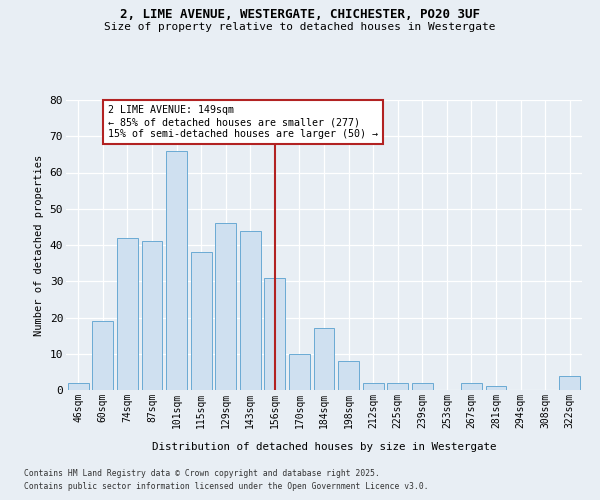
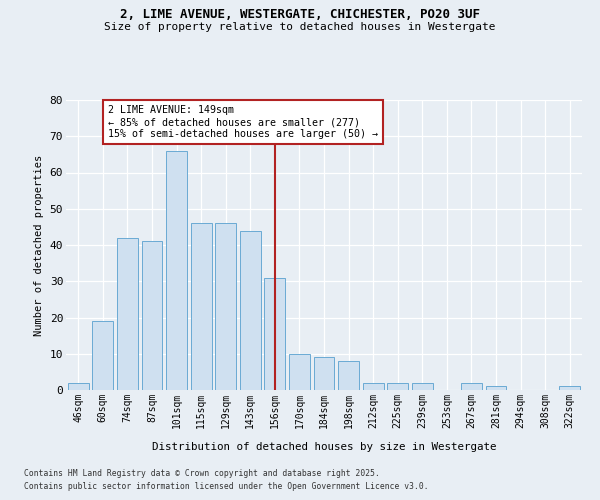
115sqm: 38 -> 46
184sqm: 17 -> 9
322sqm: 4 -> 1
